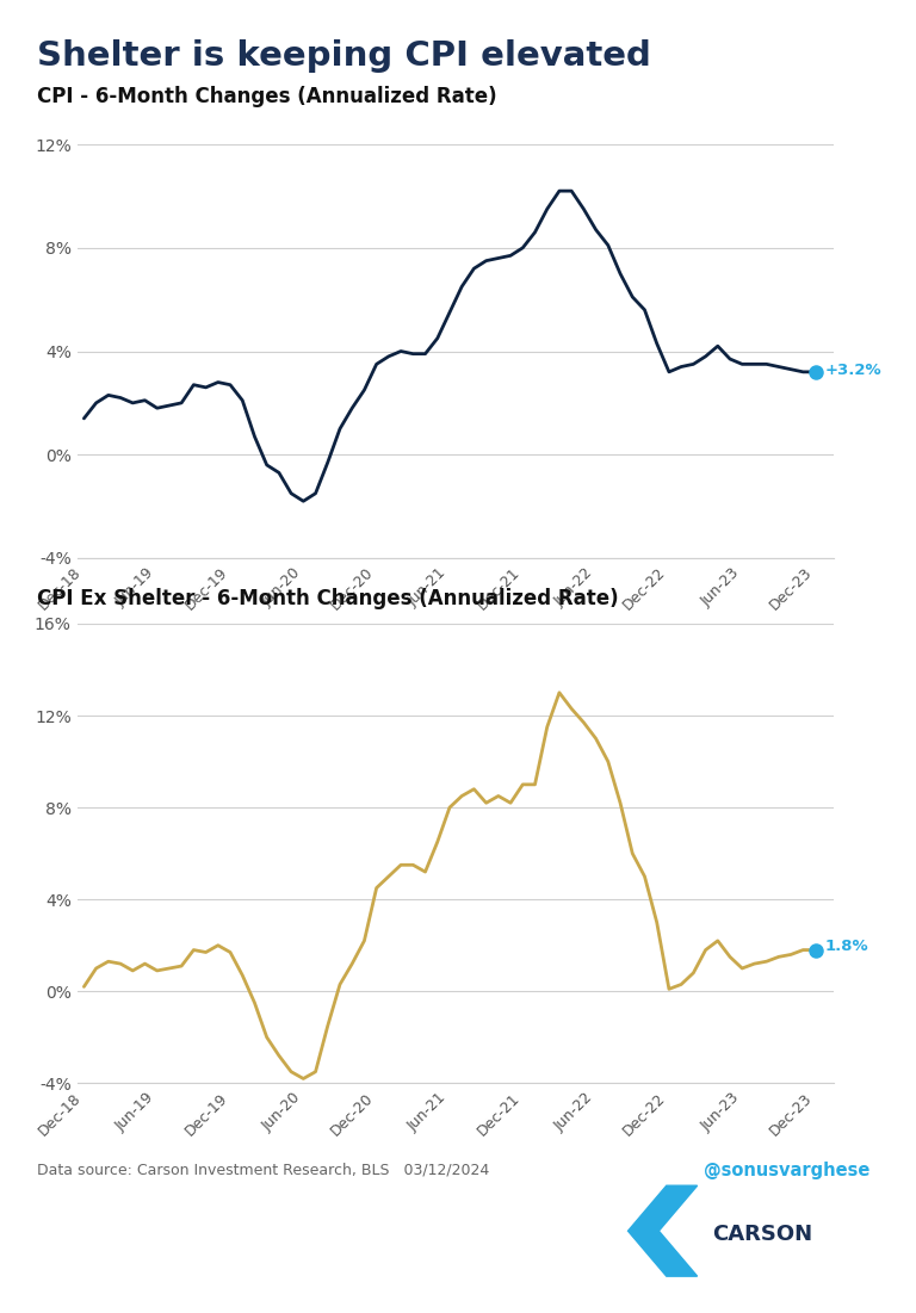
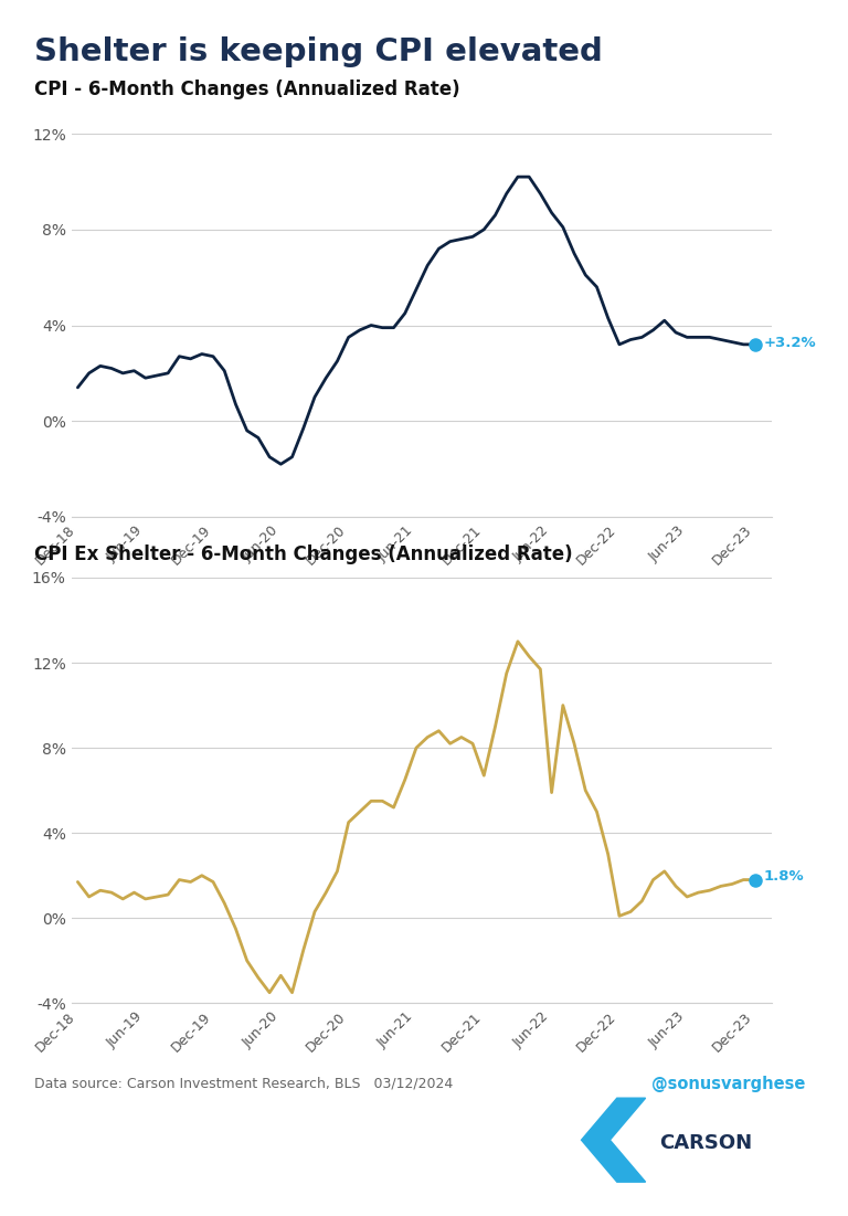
Dec-18: 0.2% -> 1.7%
Jun-20: -3.8% -> -2.7%
Dec-21: 9.0% -> 6.7%
Jun-22: 11.0% -> 5.9%
